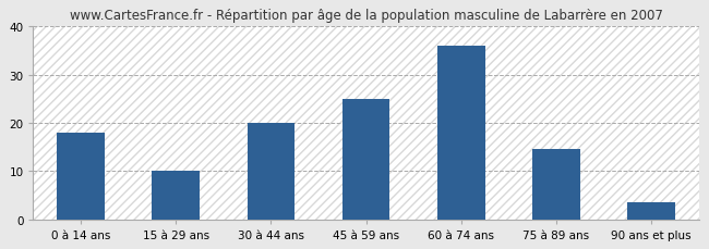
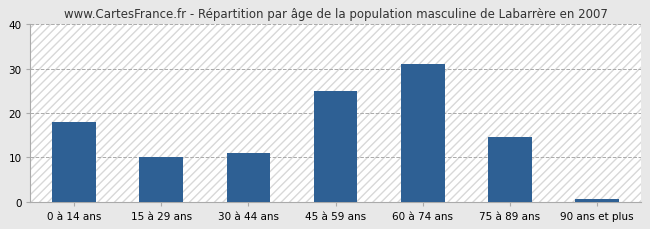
30 à 44 ans: 20.0 -> 11.0
60 à 74 ans: 36.0 -> 31.0
90 ans et plus: 3.5 -> 0.5
